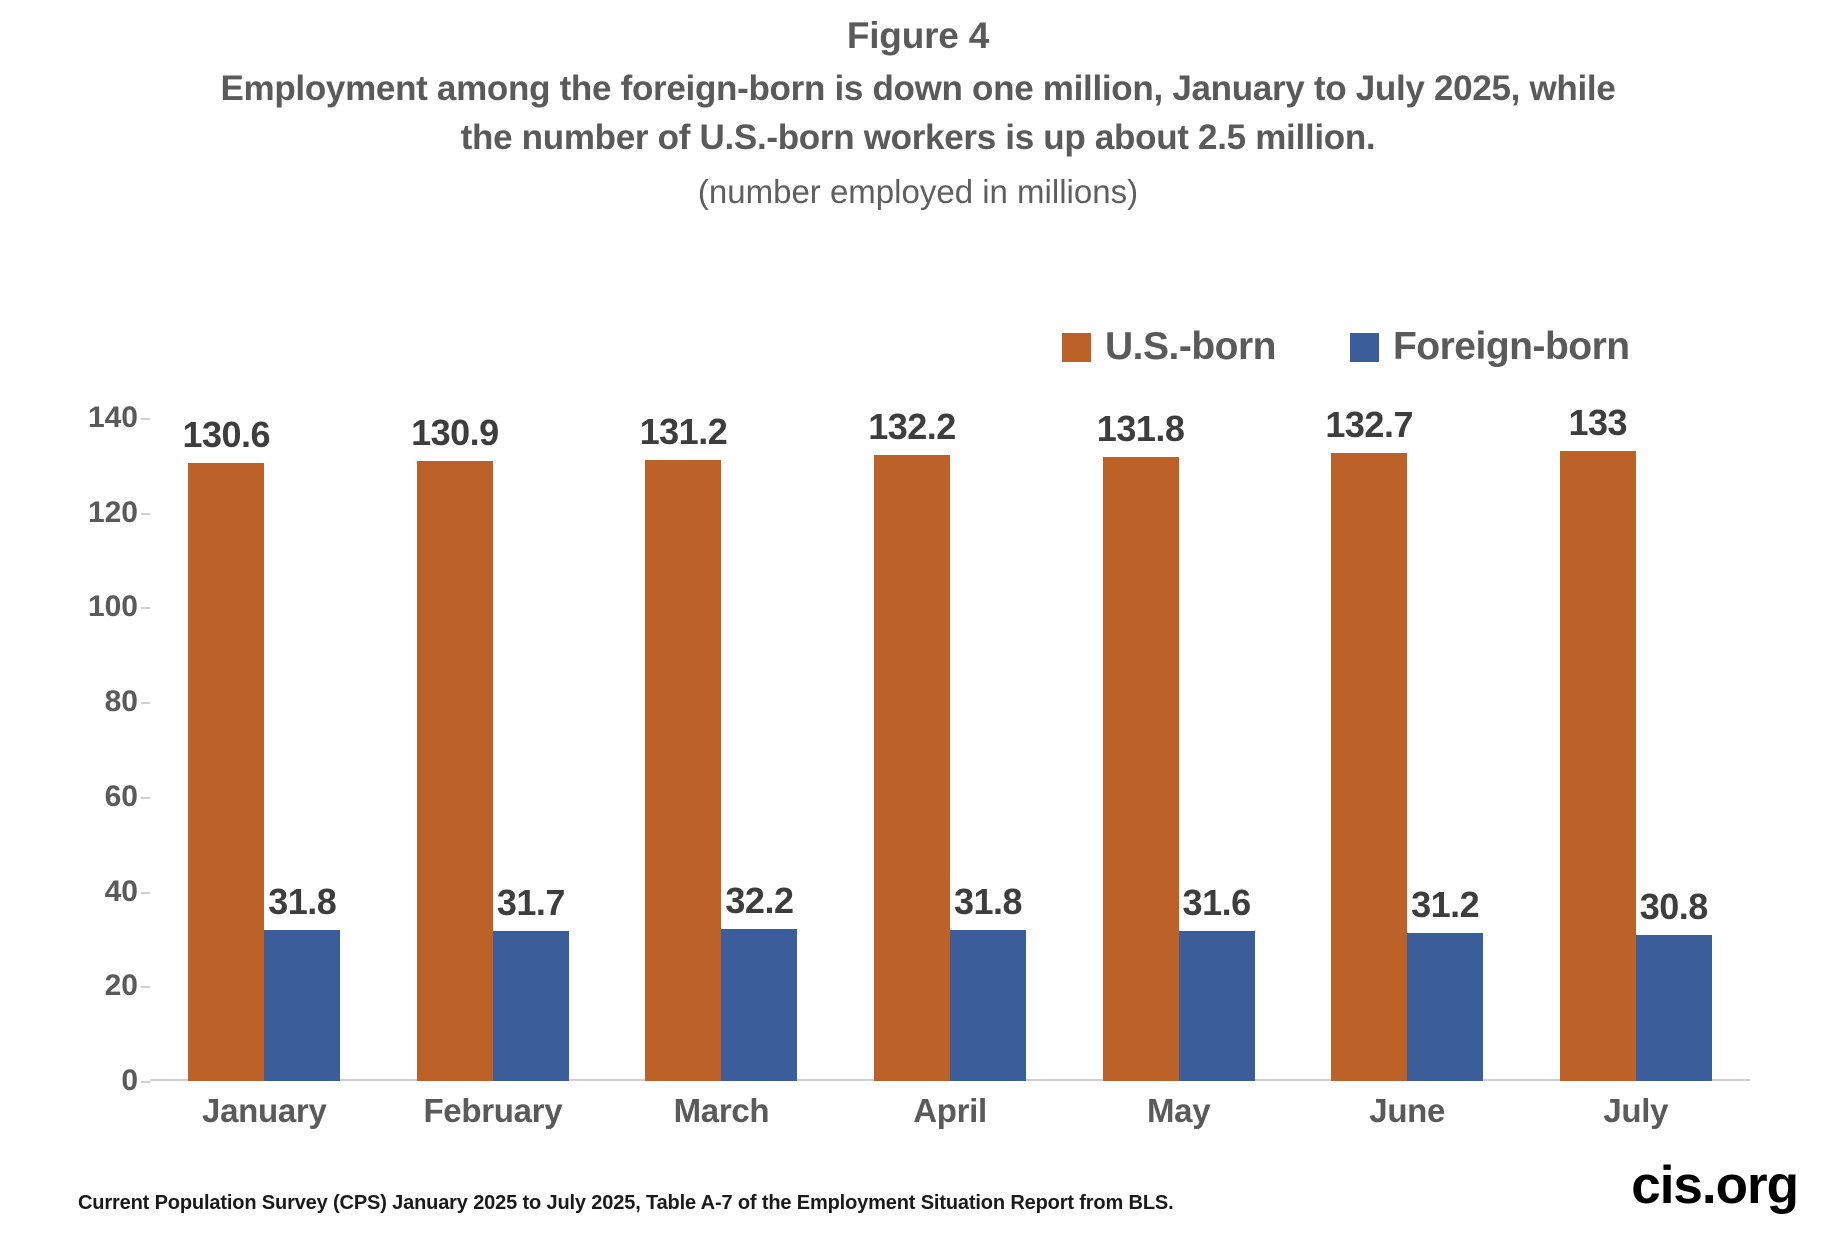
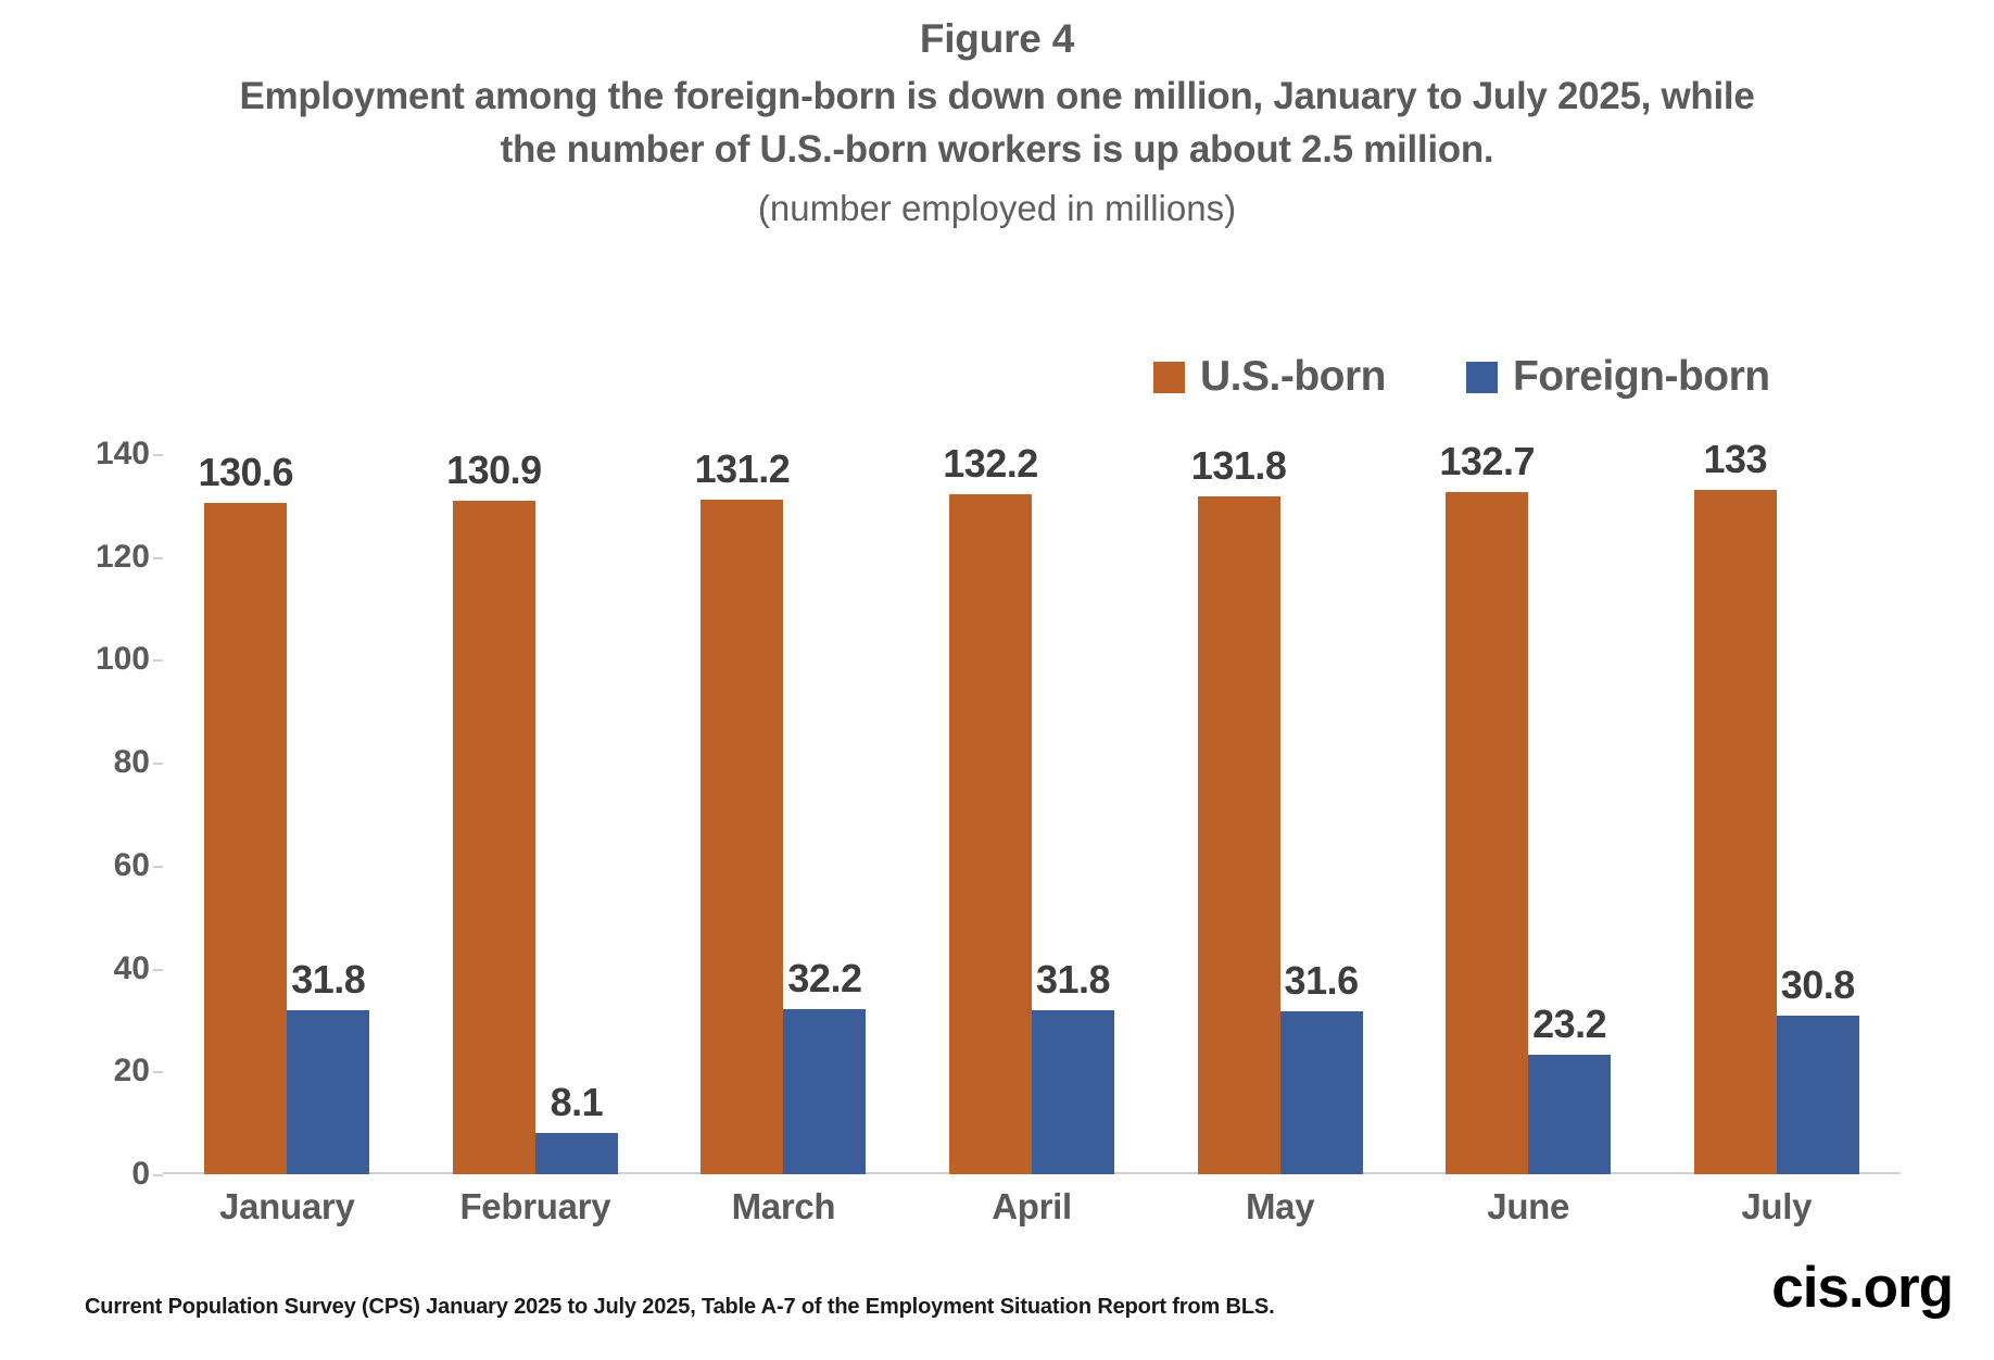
Foreign-born/February: 31.7 -> 8.1
Foreign-born/June: 31.2 -> 23.2
